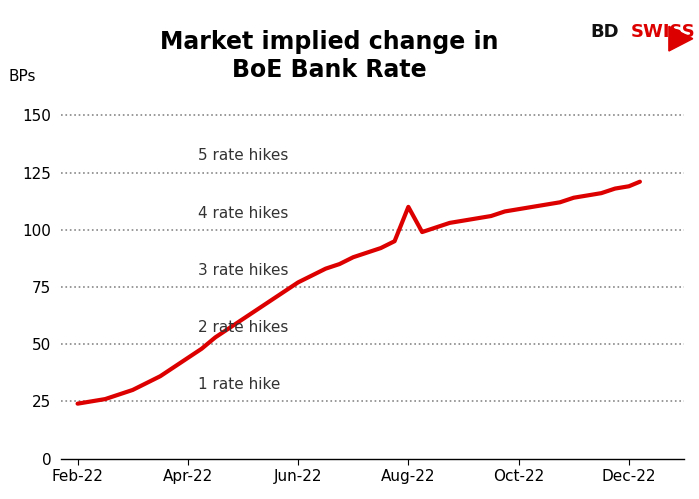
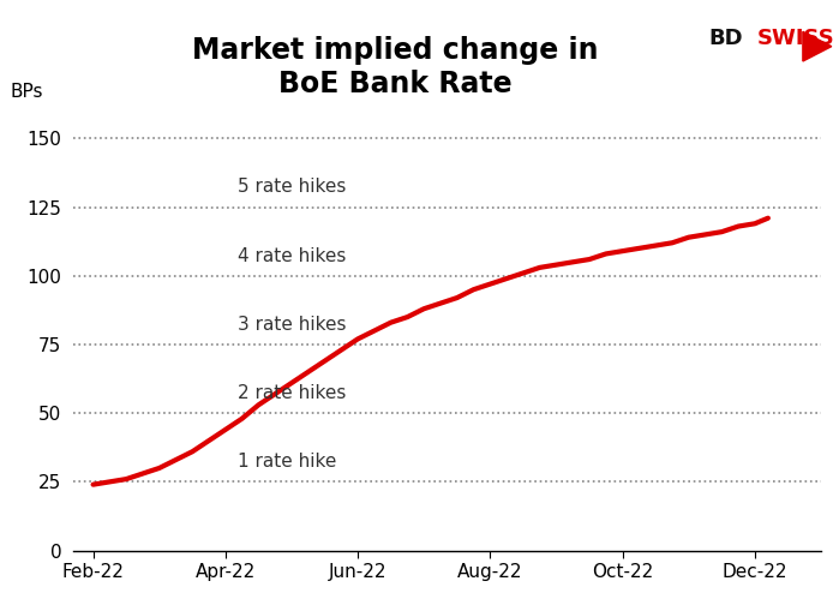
Aug-22: 110 -> 97
